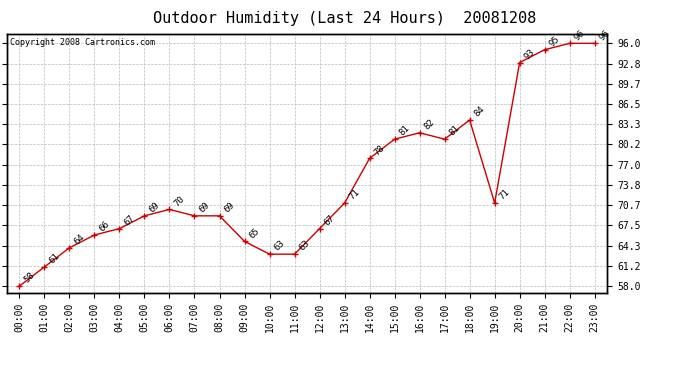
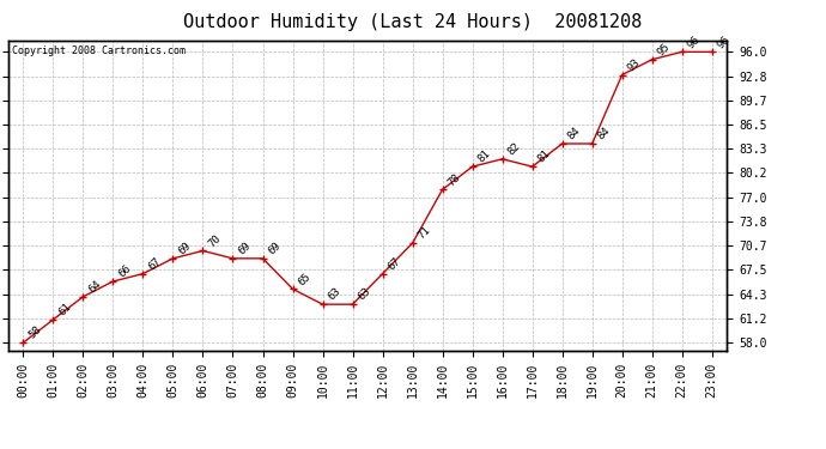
19:00: 71 -> 84
